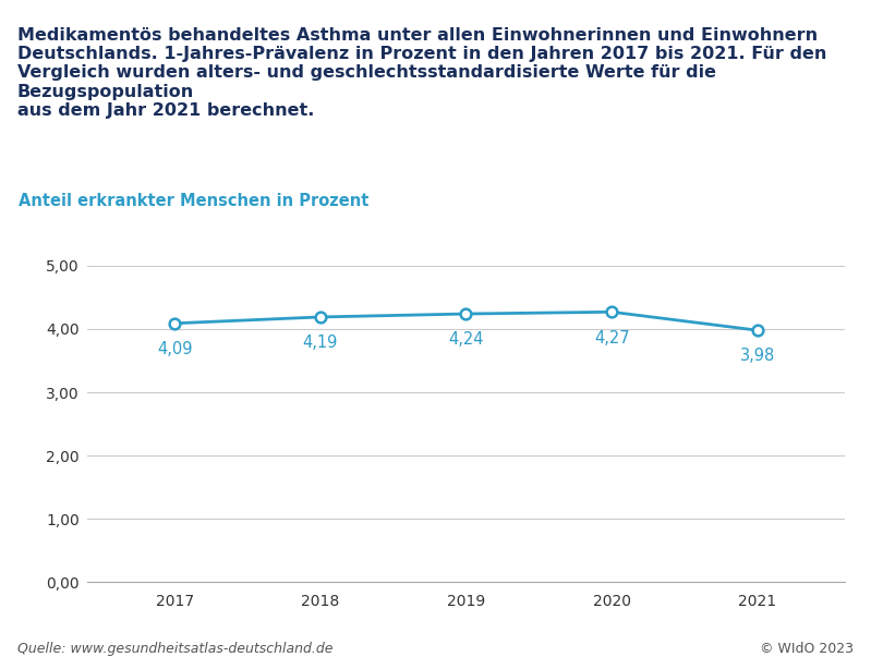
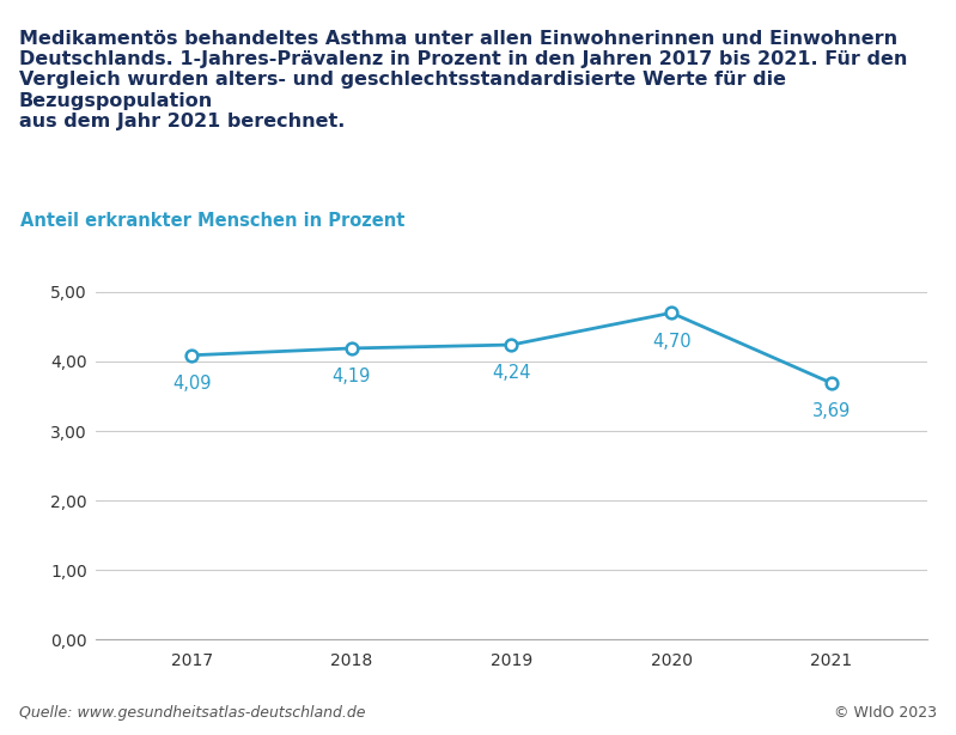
2020: 4,27 -> 4,70
2021: 3,98 -> 3,69
